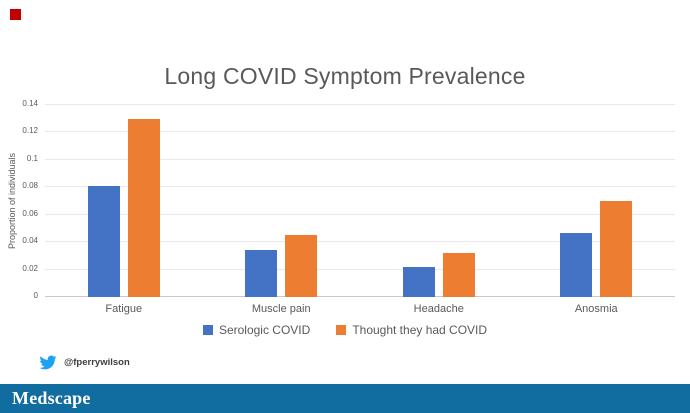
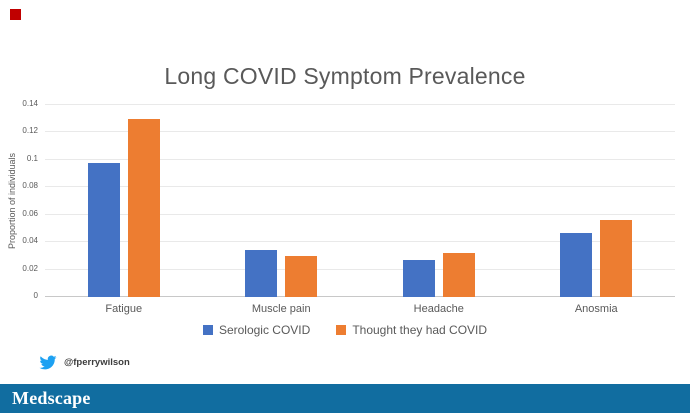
Serologic COVID/Fatigue: 0.081 -> 0.098
Thought they had COVID/Muscle pain: 0.045 -> 0.030
Serologic COVID/Headache: 0.022 -> 0.027
Thought they had COVID/Anosmia: 0.070 -> 0.056
